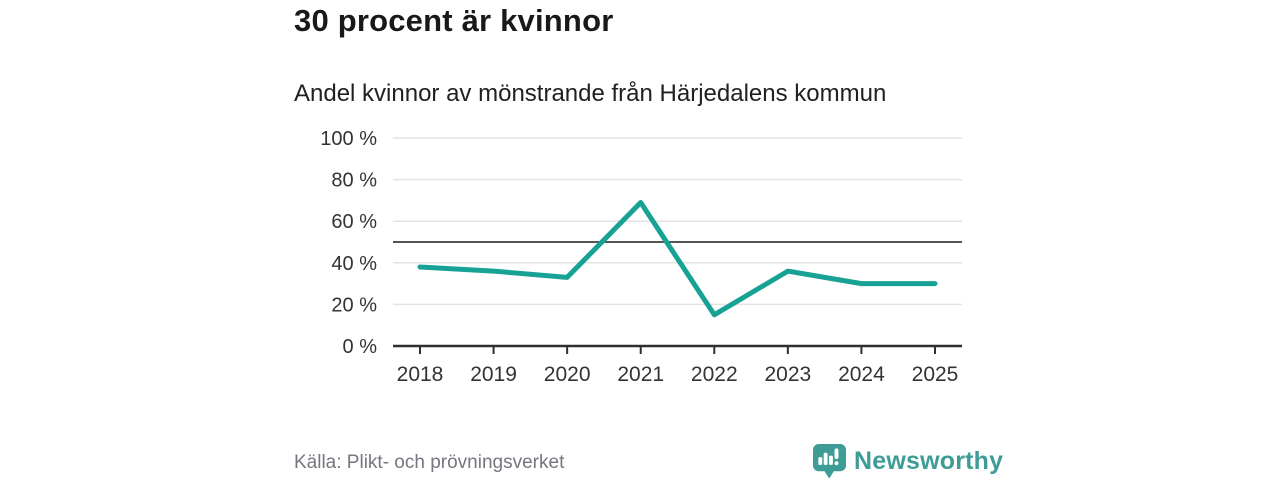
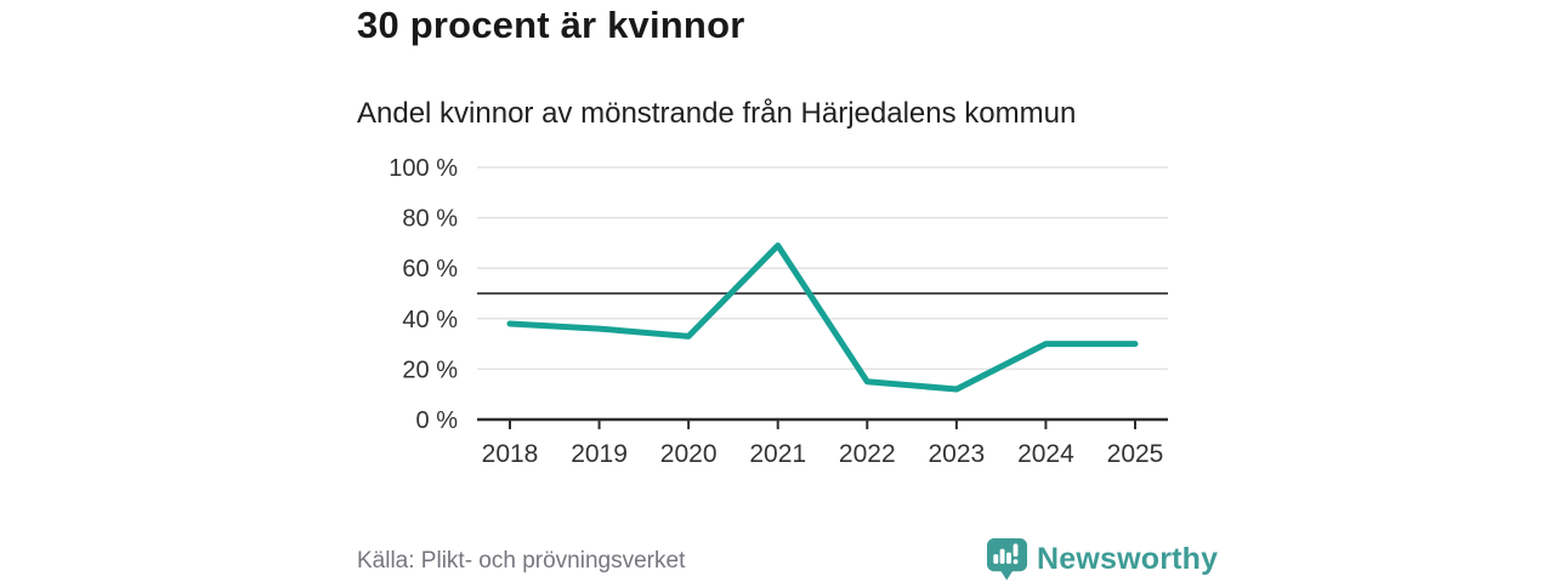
2023: 36% -> 12%
